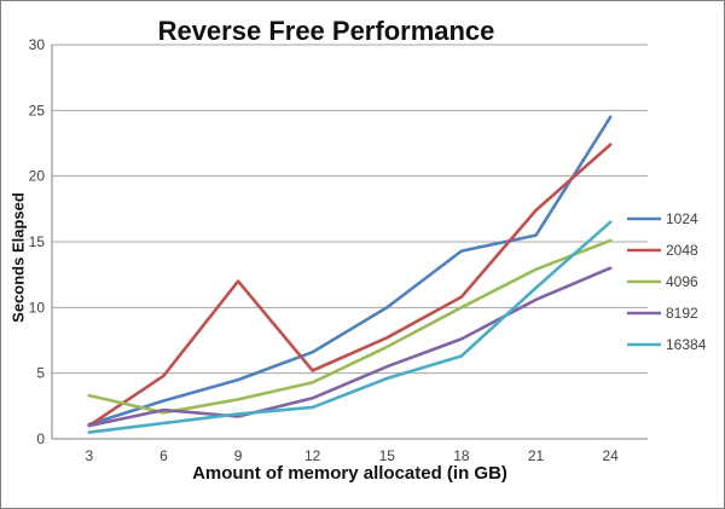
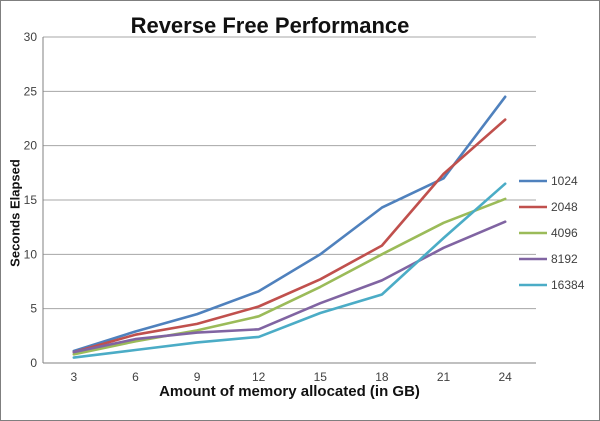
4096/3: 3.3 -> 0.8
2048/6: 4.8 -> 2.6
2048/9: 12.0 -> 3.6
8192/9: 1.7 -> 2.8
1024/21: 15.5 -> 17.0
